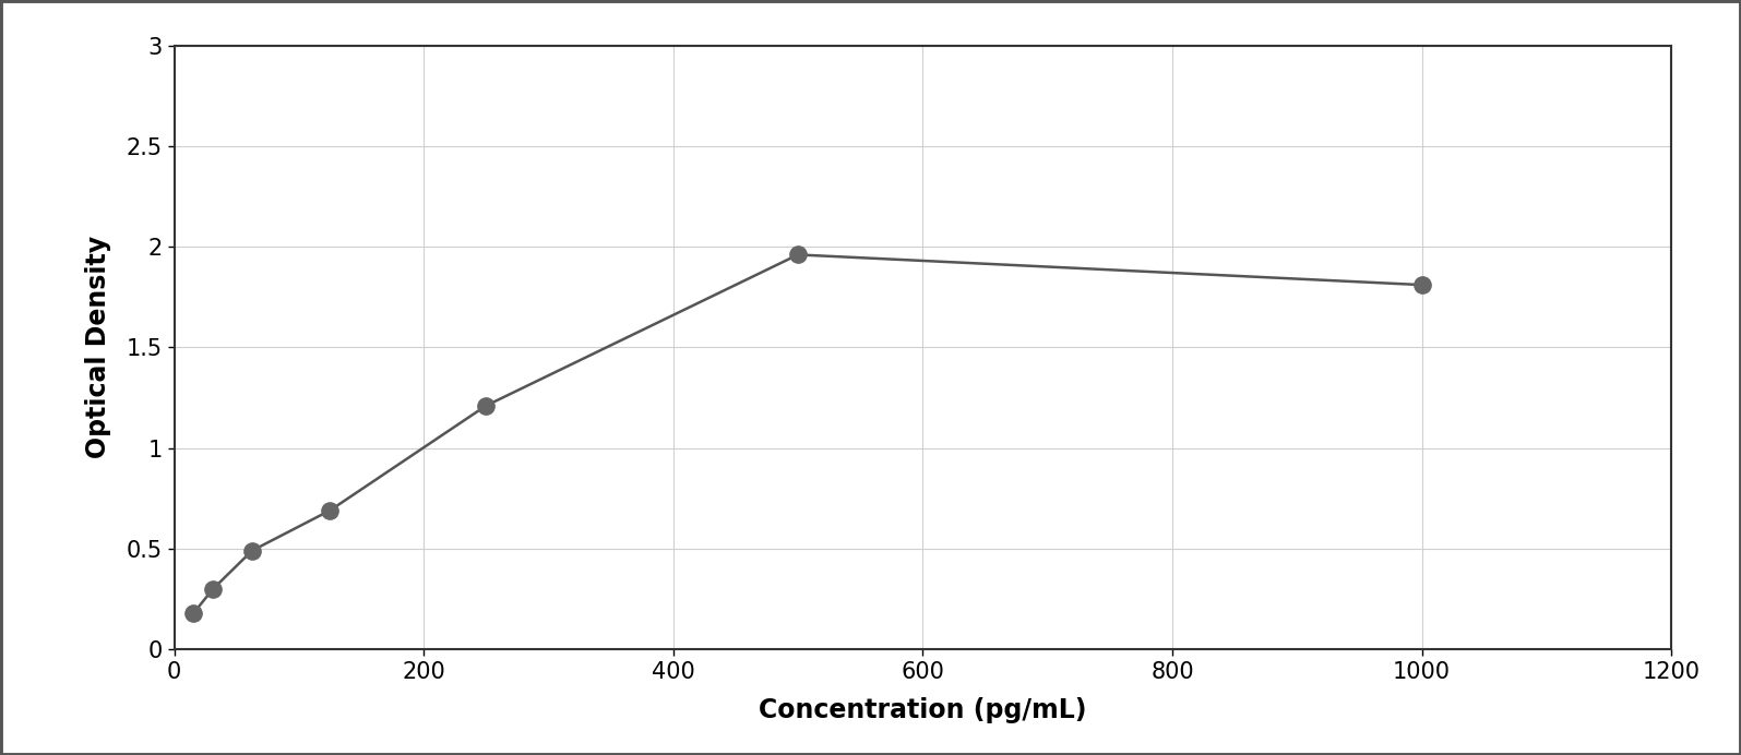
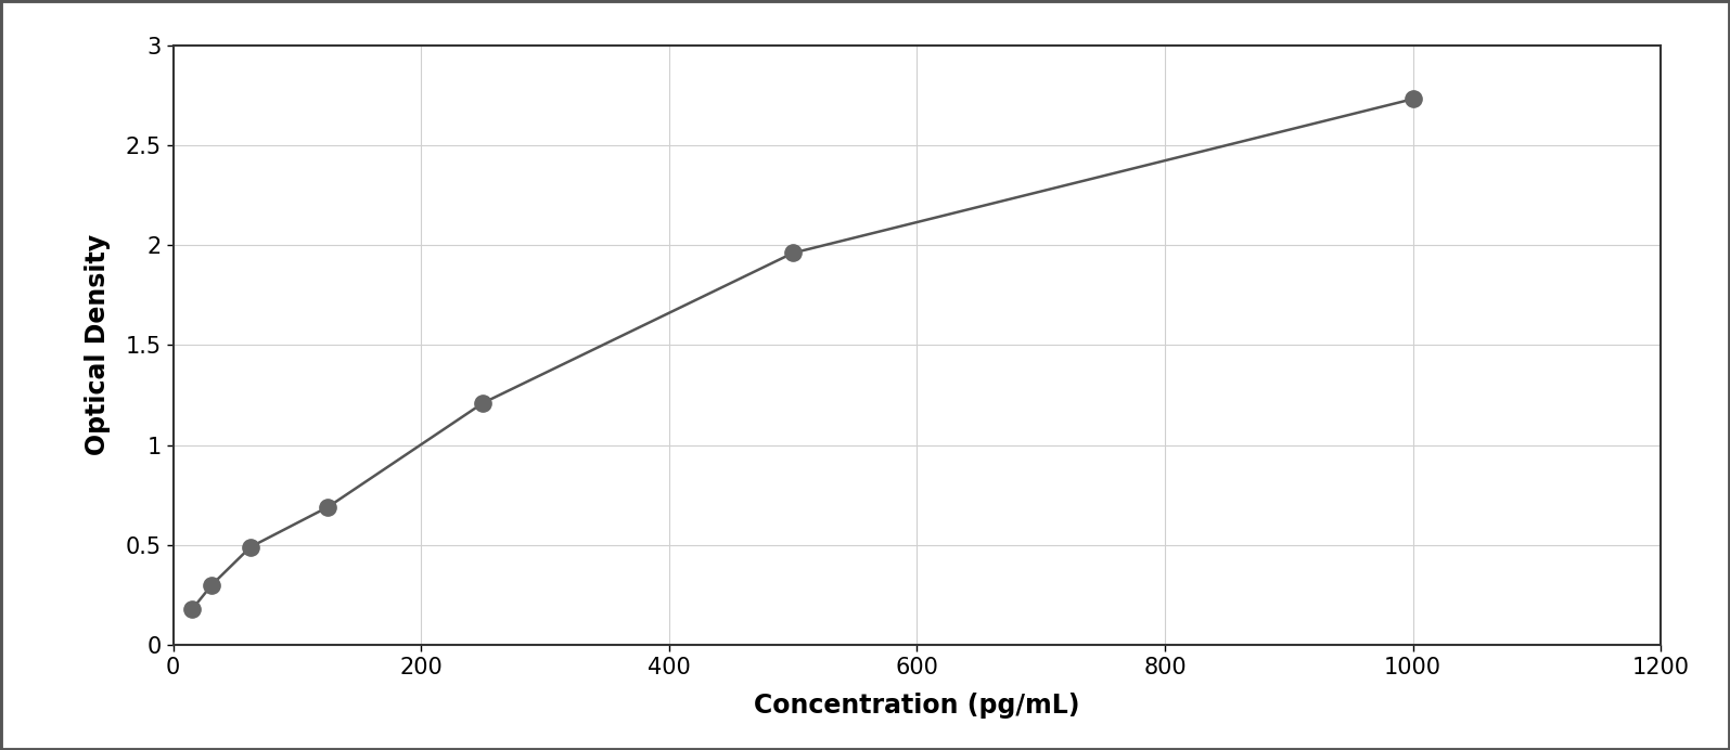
1000: 1.81 -> 2.73
